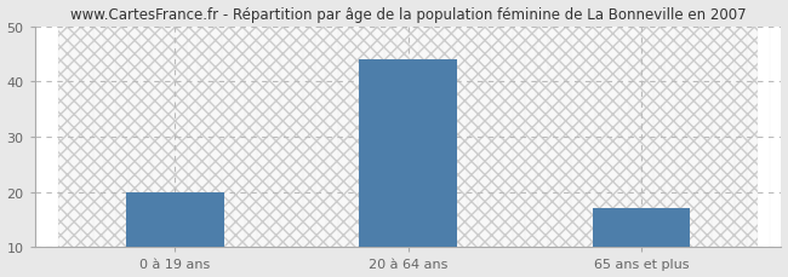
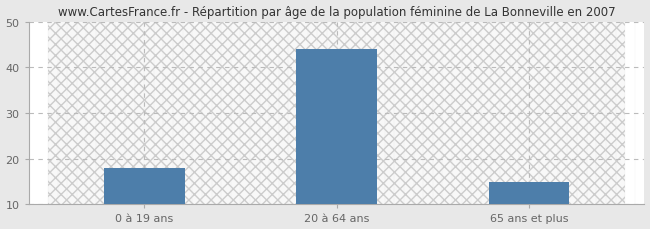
0 à 19 ans: 20 -> 18
65 ans et plus: 17 -> 15
